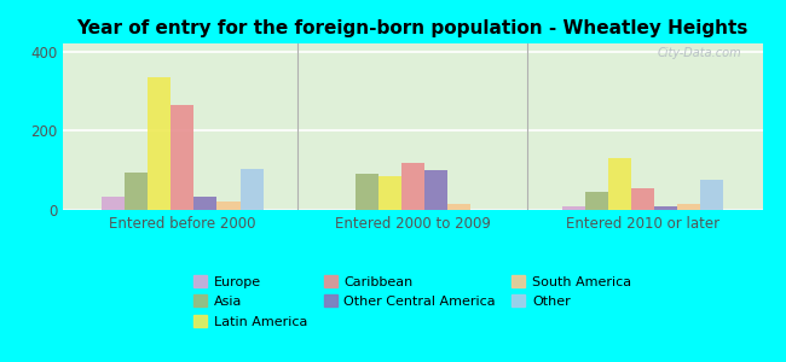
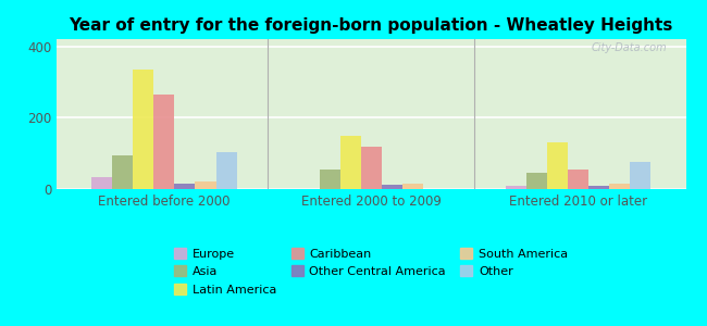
Other Central America/Entered before 2000: 35 -> 15
Asia/Entered 2000 to 2009: 90 -> 55
Latin America/Entered 2000 to 2009: 85 -> 150
Other Central America/Entered 2000 to 2009: 100 -> 12
